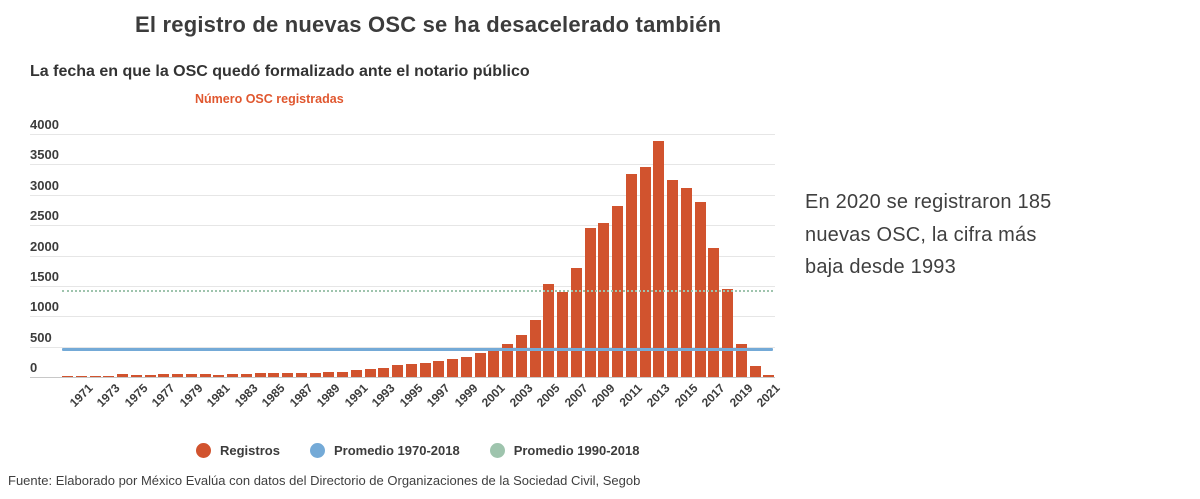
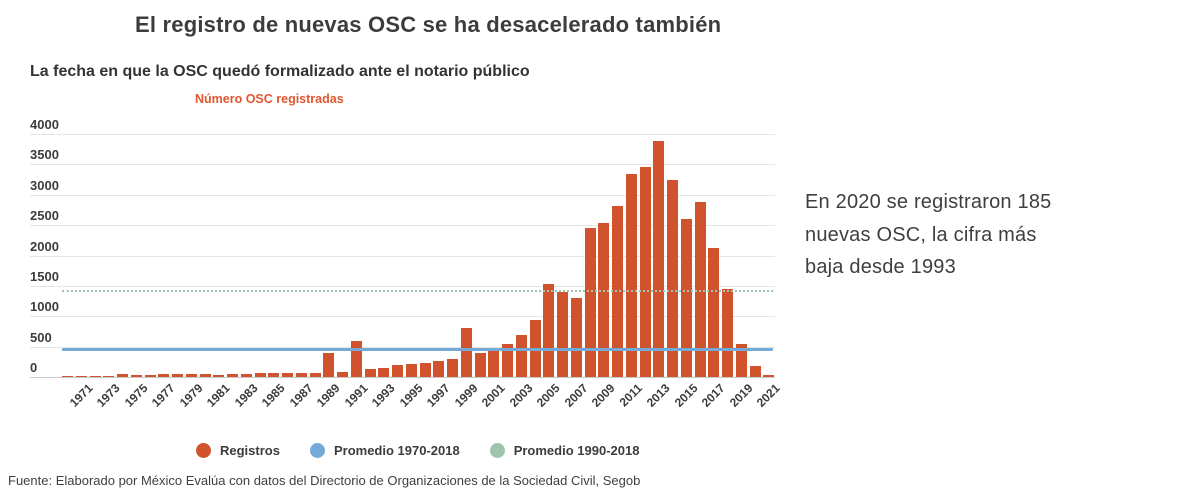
1989: 100 -> 400
1991: 100 -> 600
1999: 300 -> 800
2007: 1800 -> 1300
2015: 3100 -> 2600
